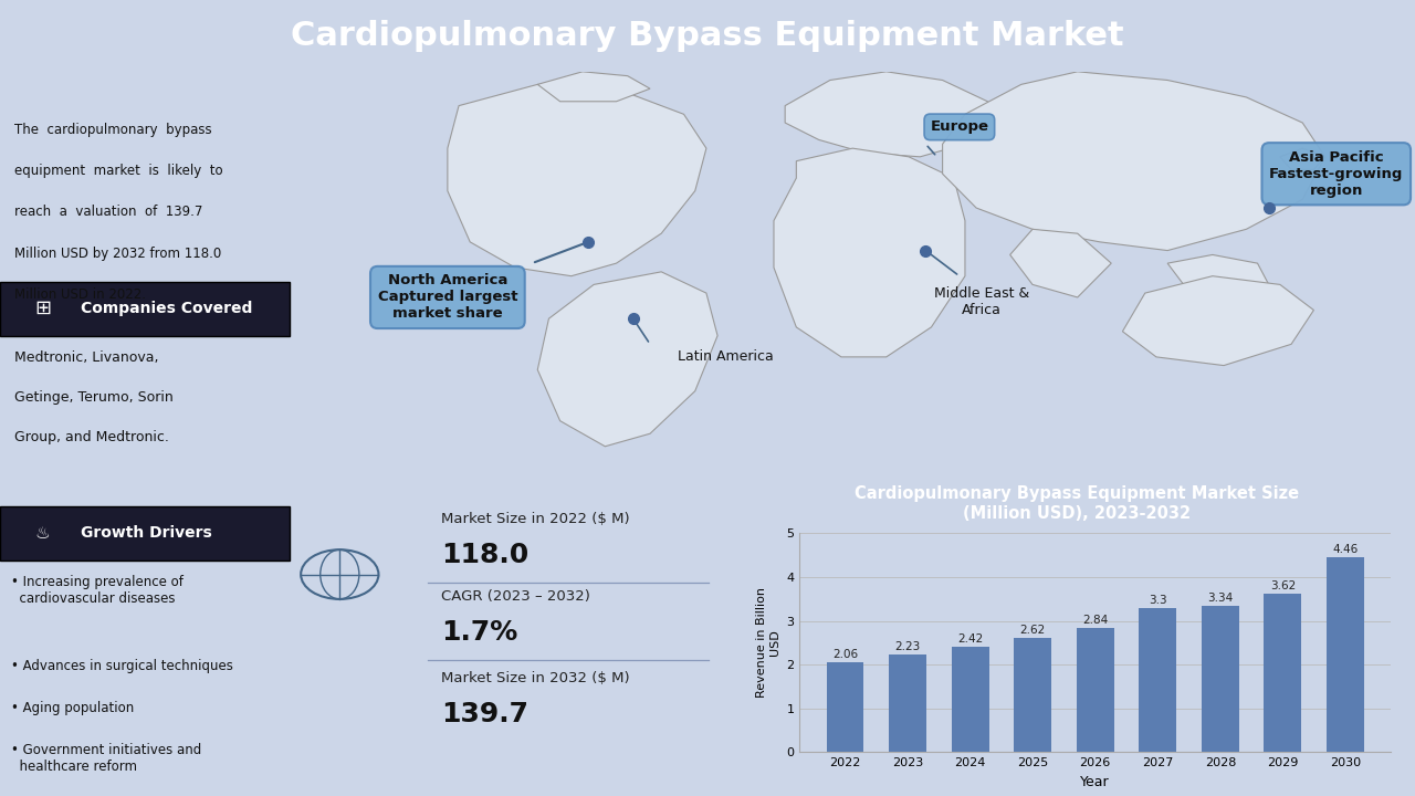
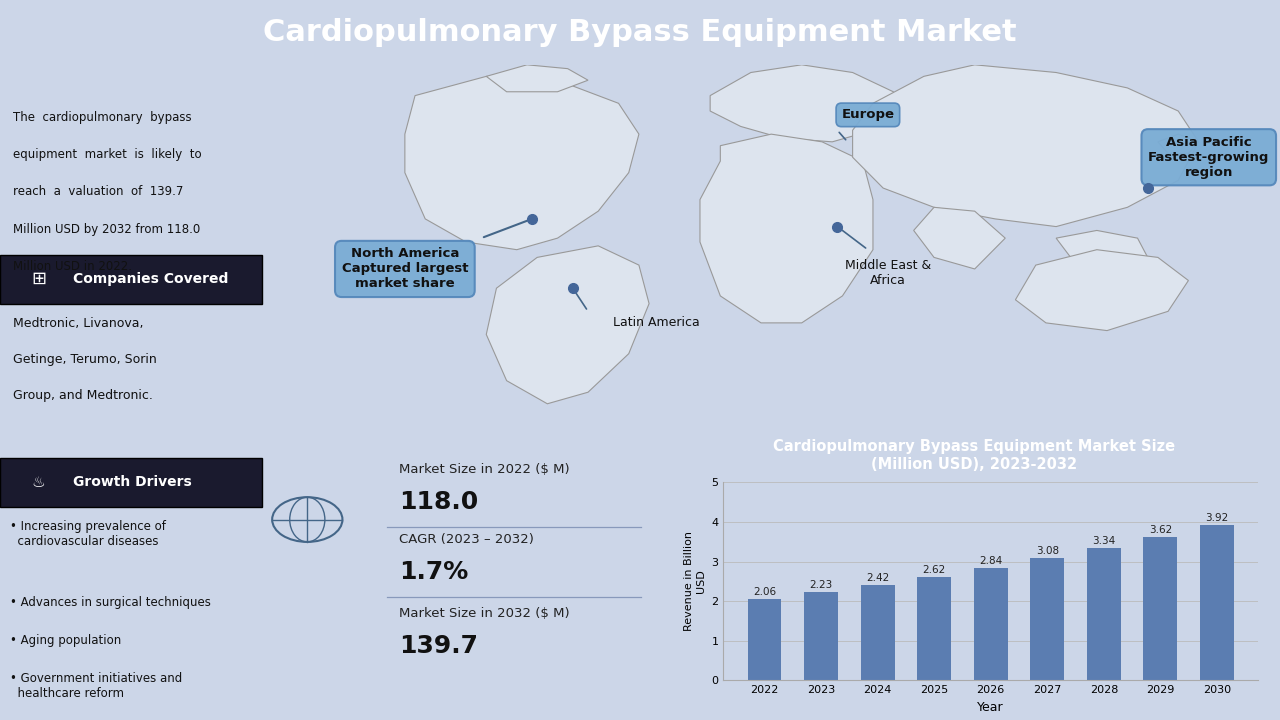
2027: 3.3 -> 3.08
2030: 4.46 -> 3.92
